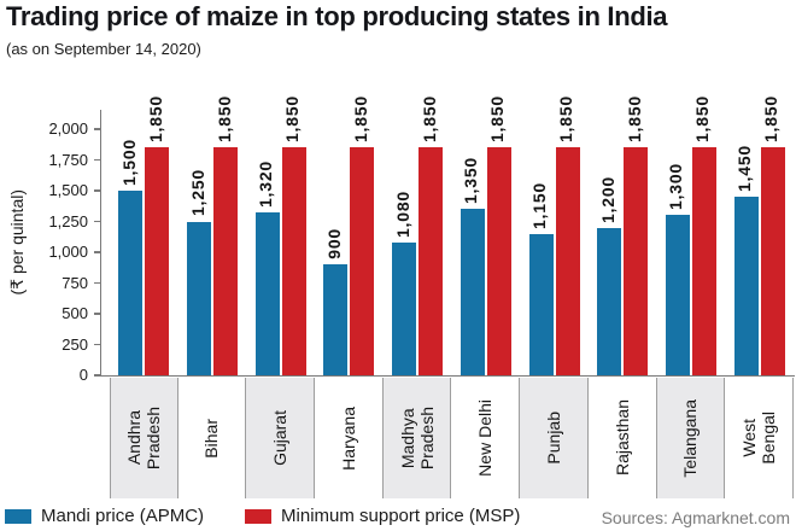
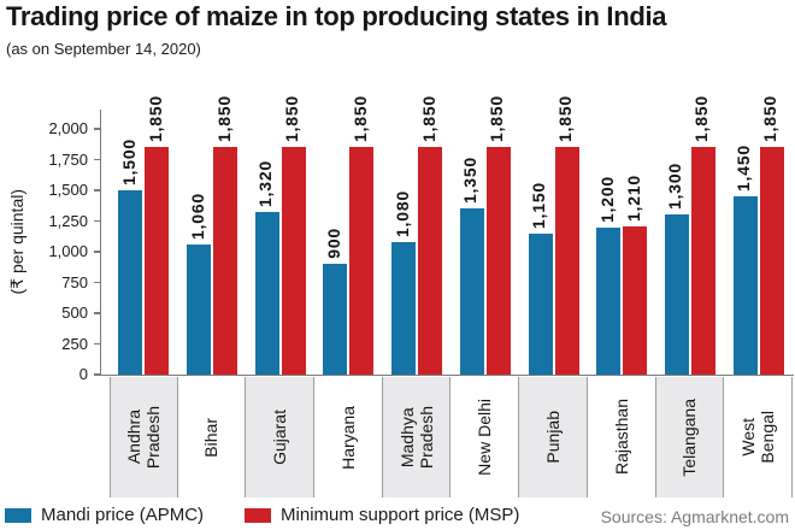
Mandi price (APMC)/Bihar: 1,250 -> 1,060
Minimum support price (MSP)/Rajasthan: 1,850 -> 1,210
